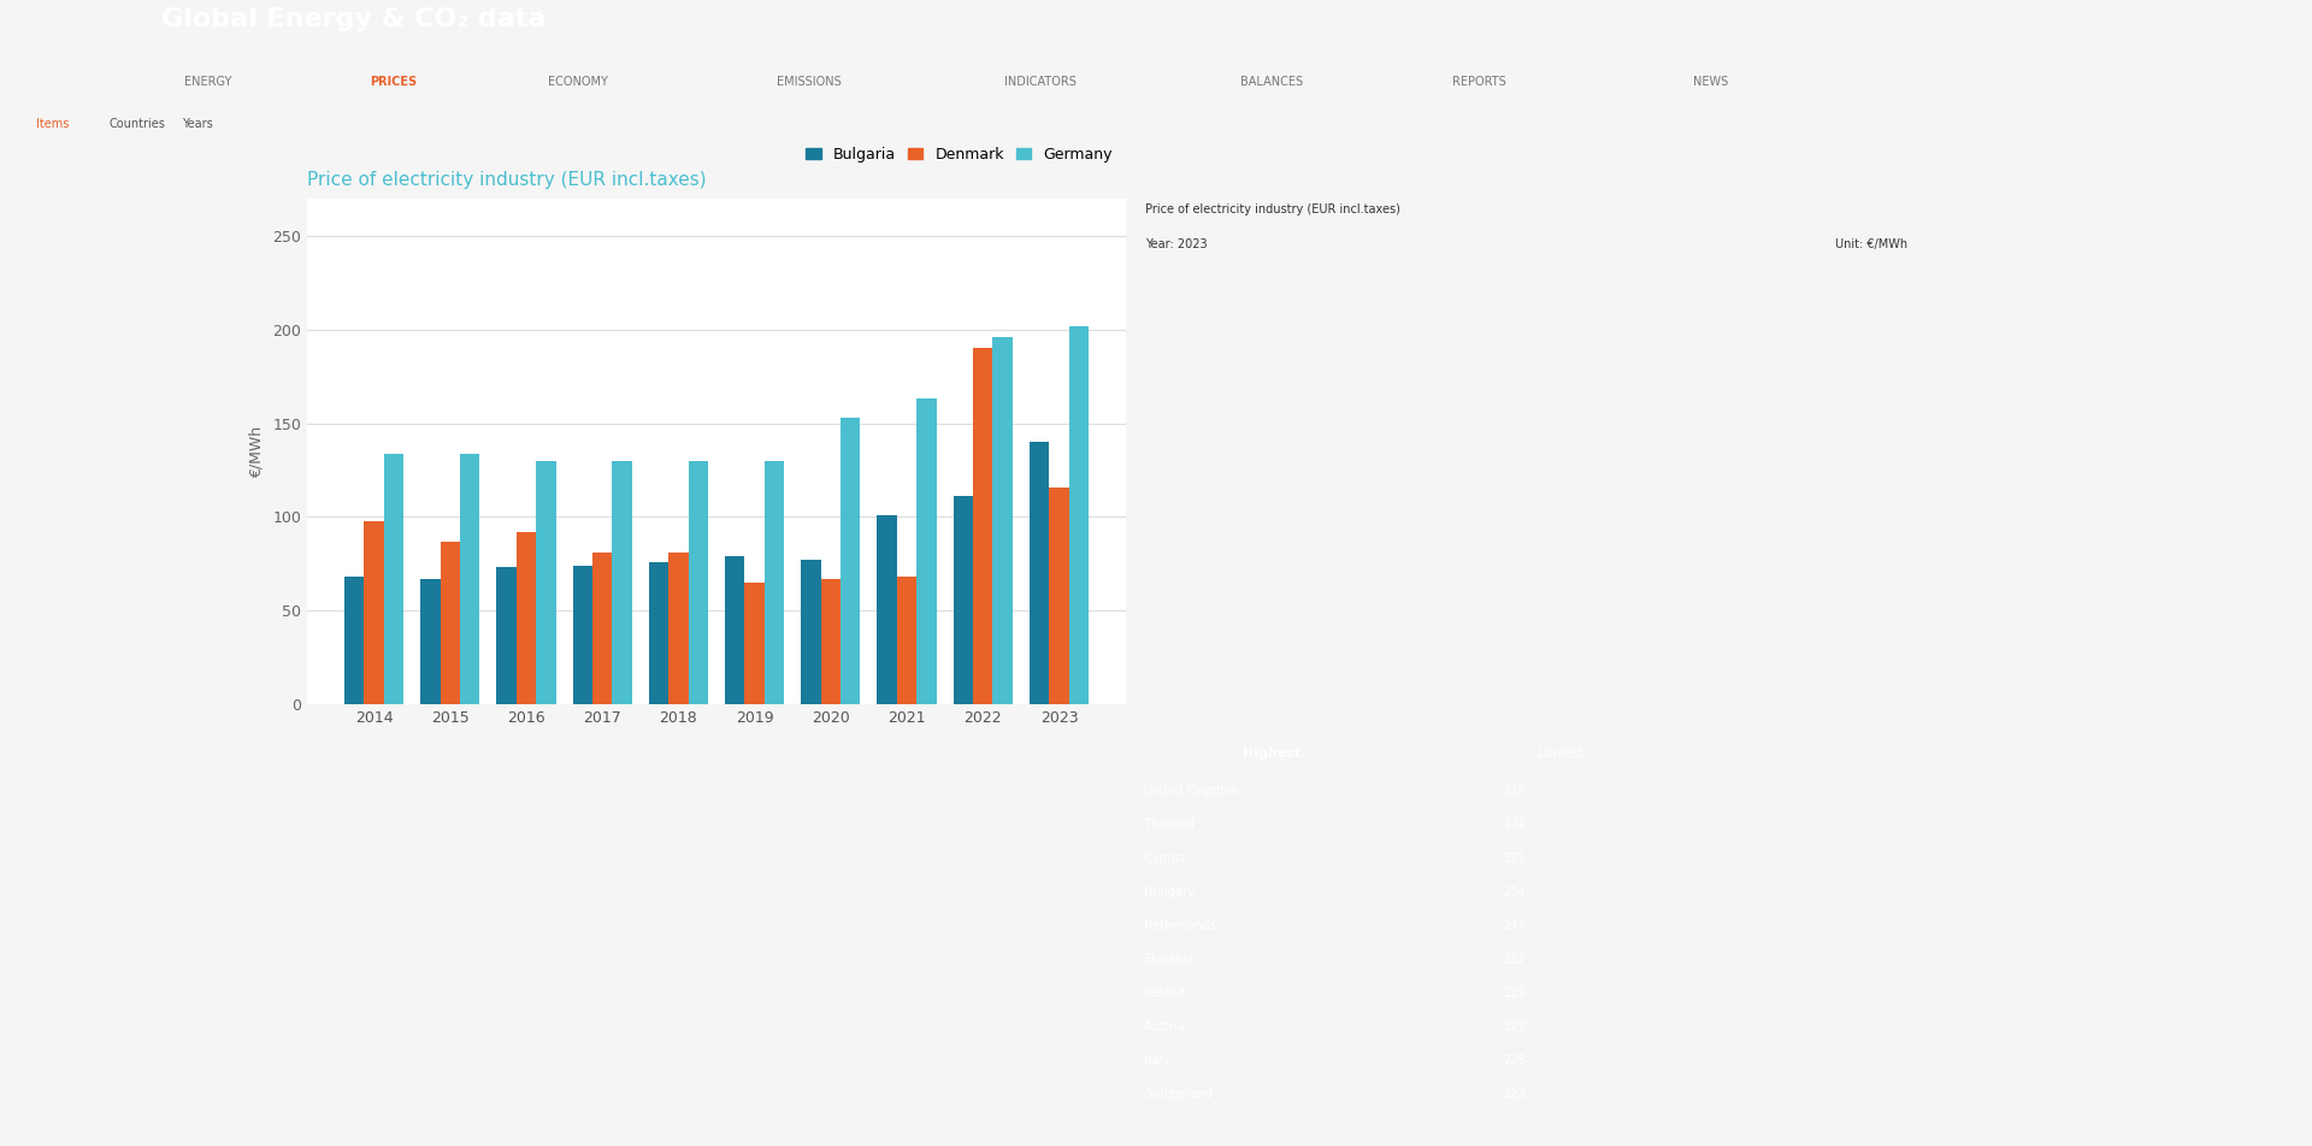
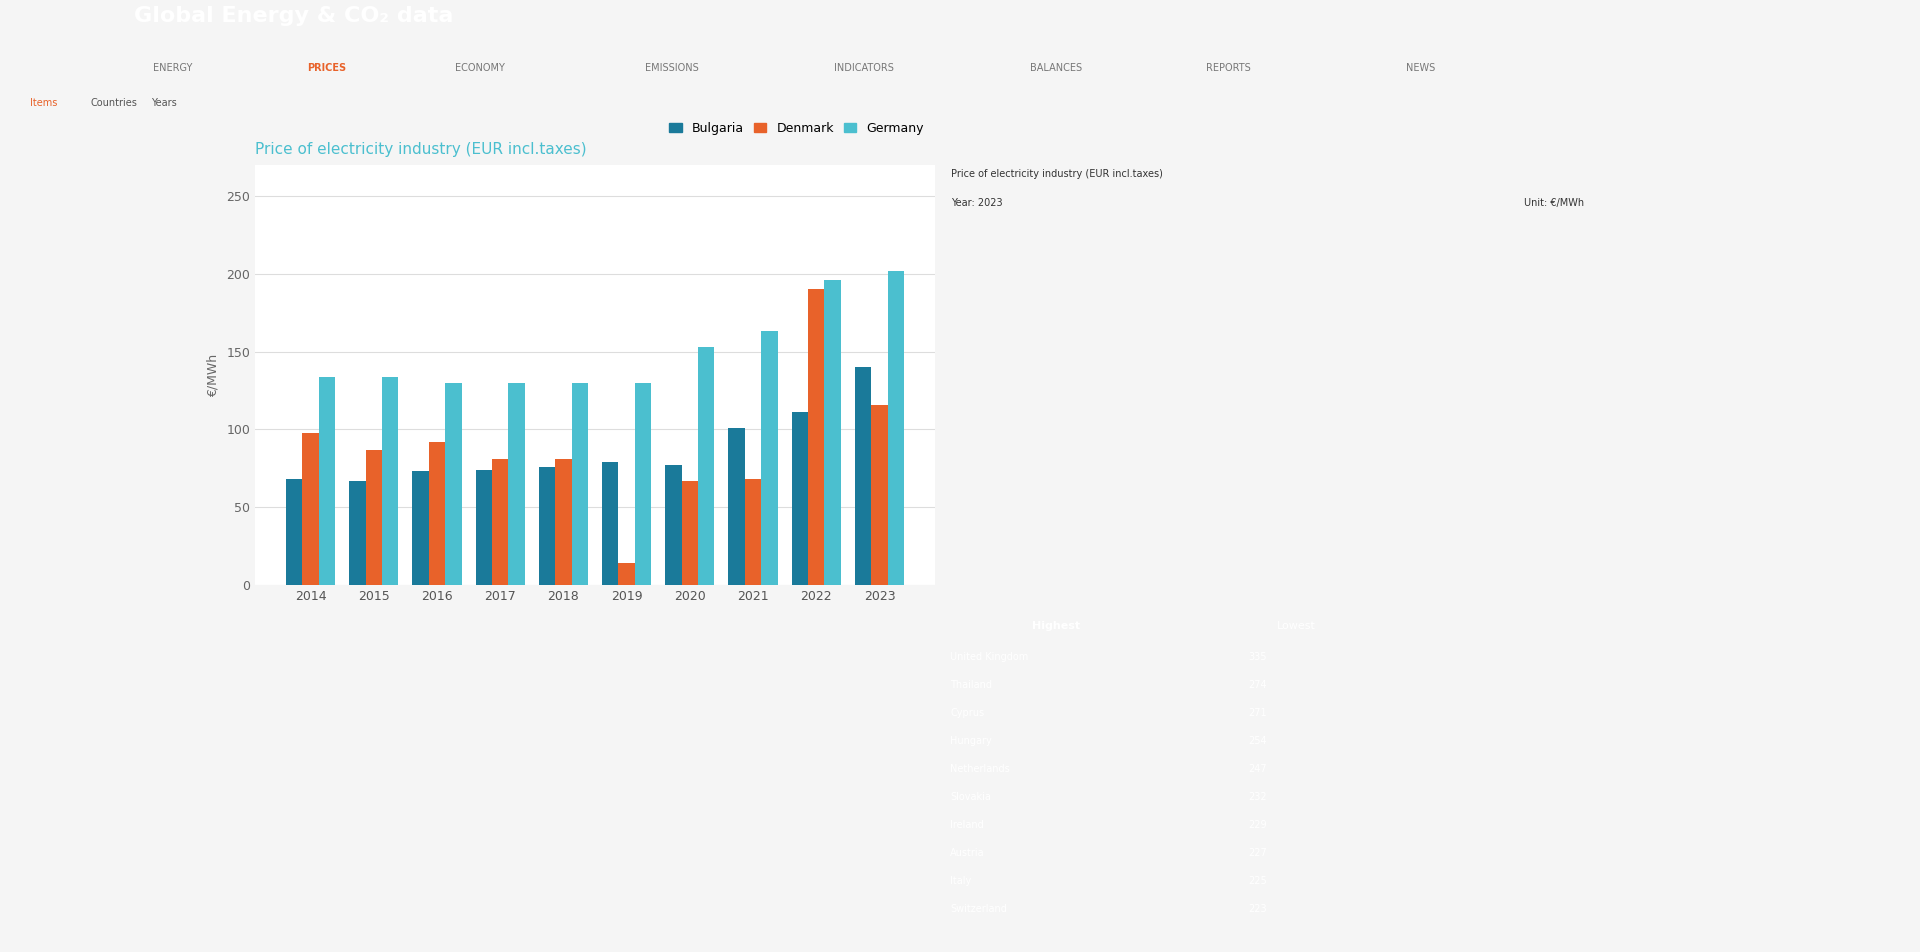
Denmark/2019: 65 -> 14
